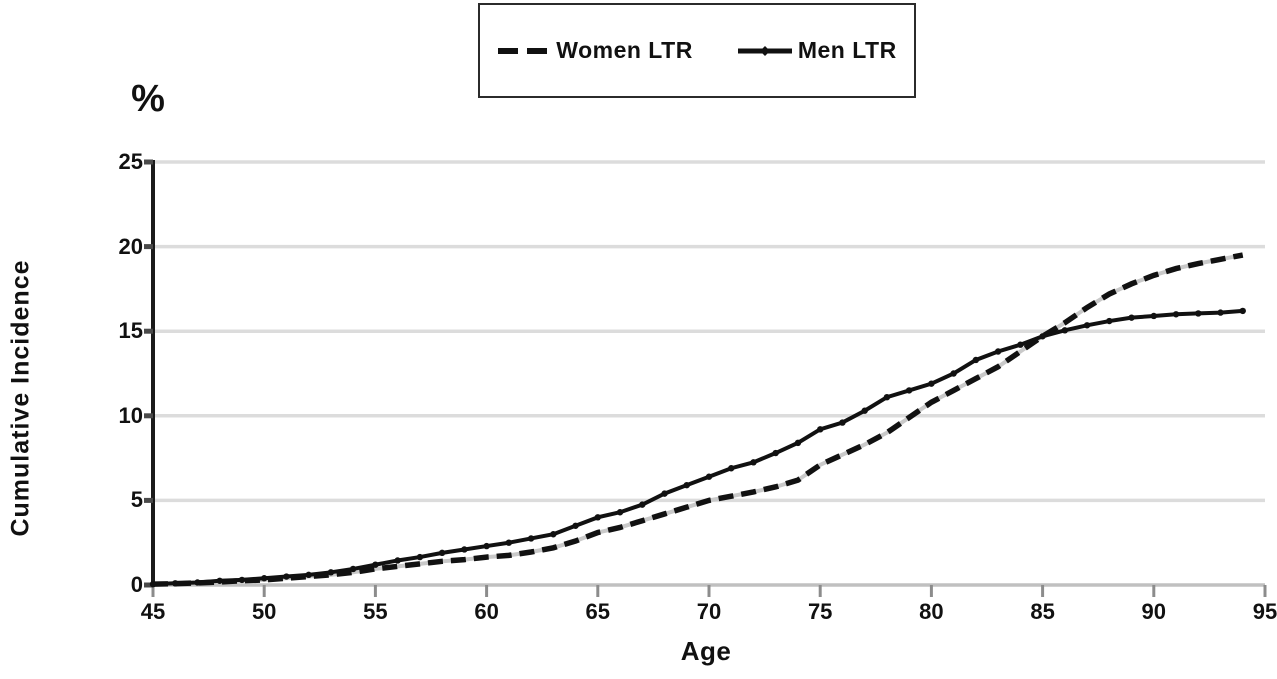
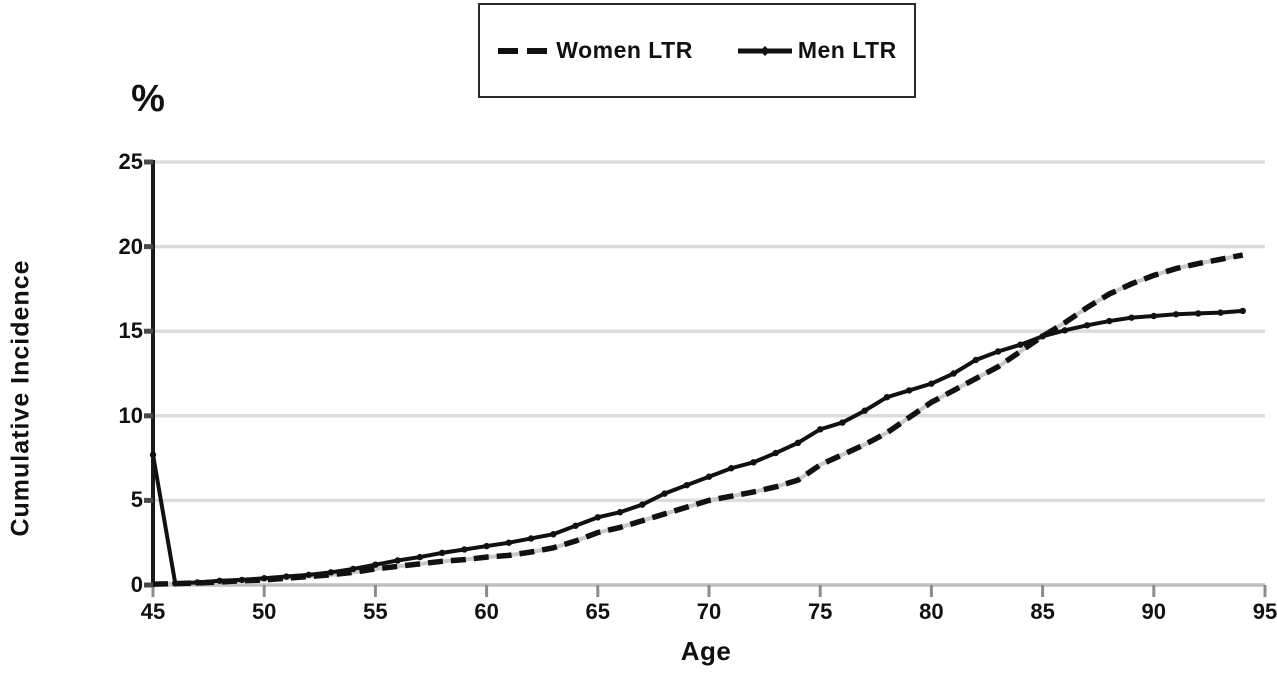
Men LTR/45: 0.1 -> 7.7
